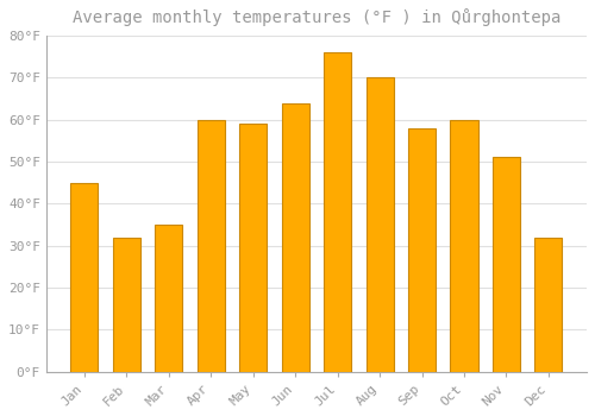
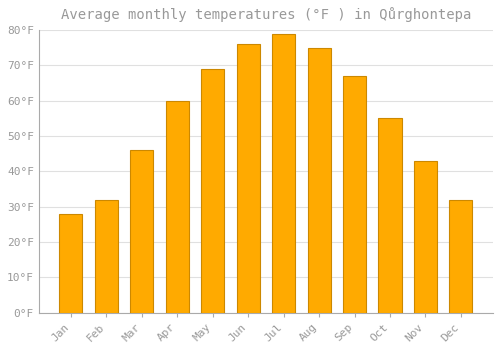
Jan: 45°F -> 28°F
Mar: 35°F -> 46°F
May: 59°F -> 69°F
Jun: 64°F -> 76°F
Jul: 76°F -> 79°F
Aug: 70°F -> 75°F
Sep: 58°F -> 67°F
Oct: 60°F -> 55°F
Nov: 51°F -> 43°F
